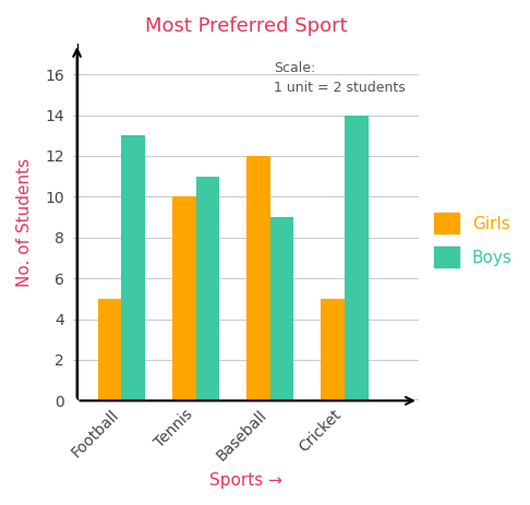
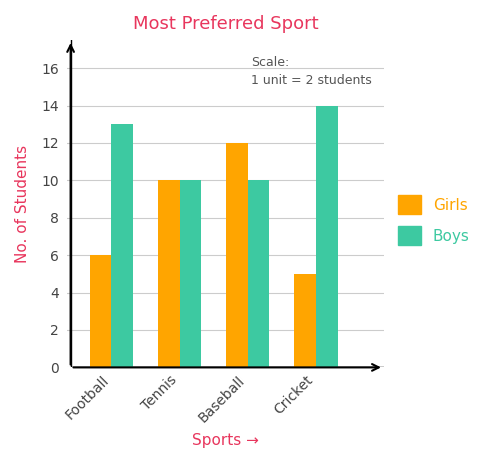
Girls/Football: 5 -> 6
Boys/Tennis: 11 -> 10
Boys/Baseball: 9 -> 10
